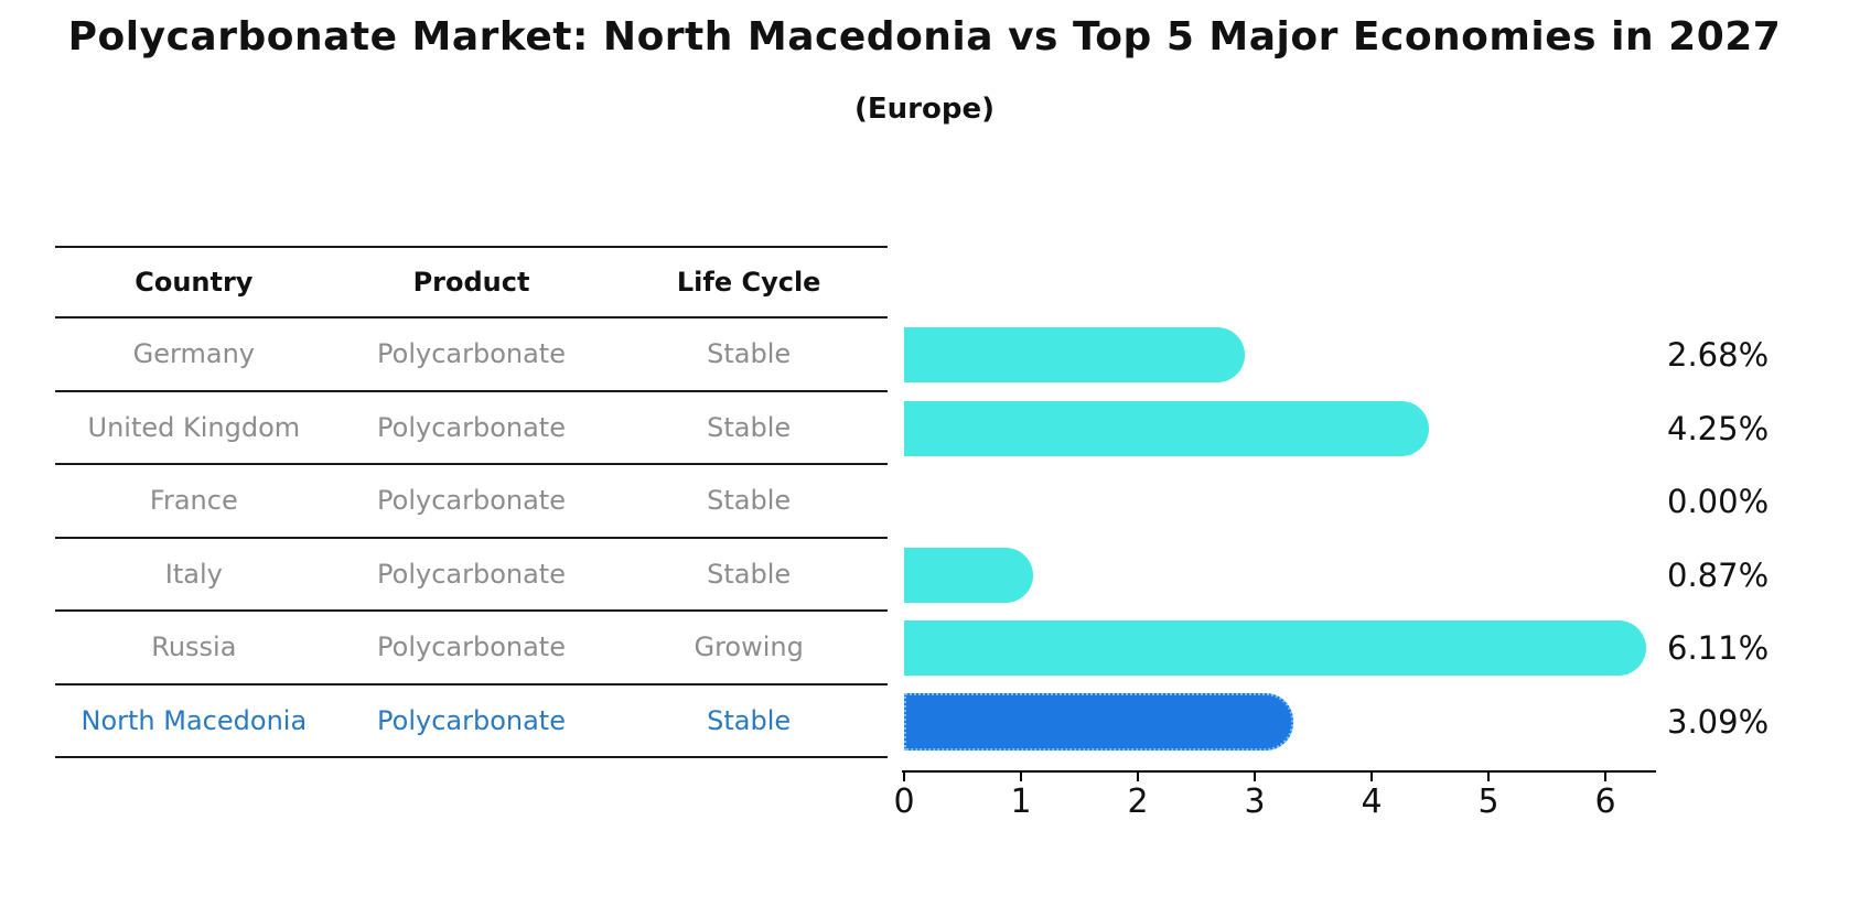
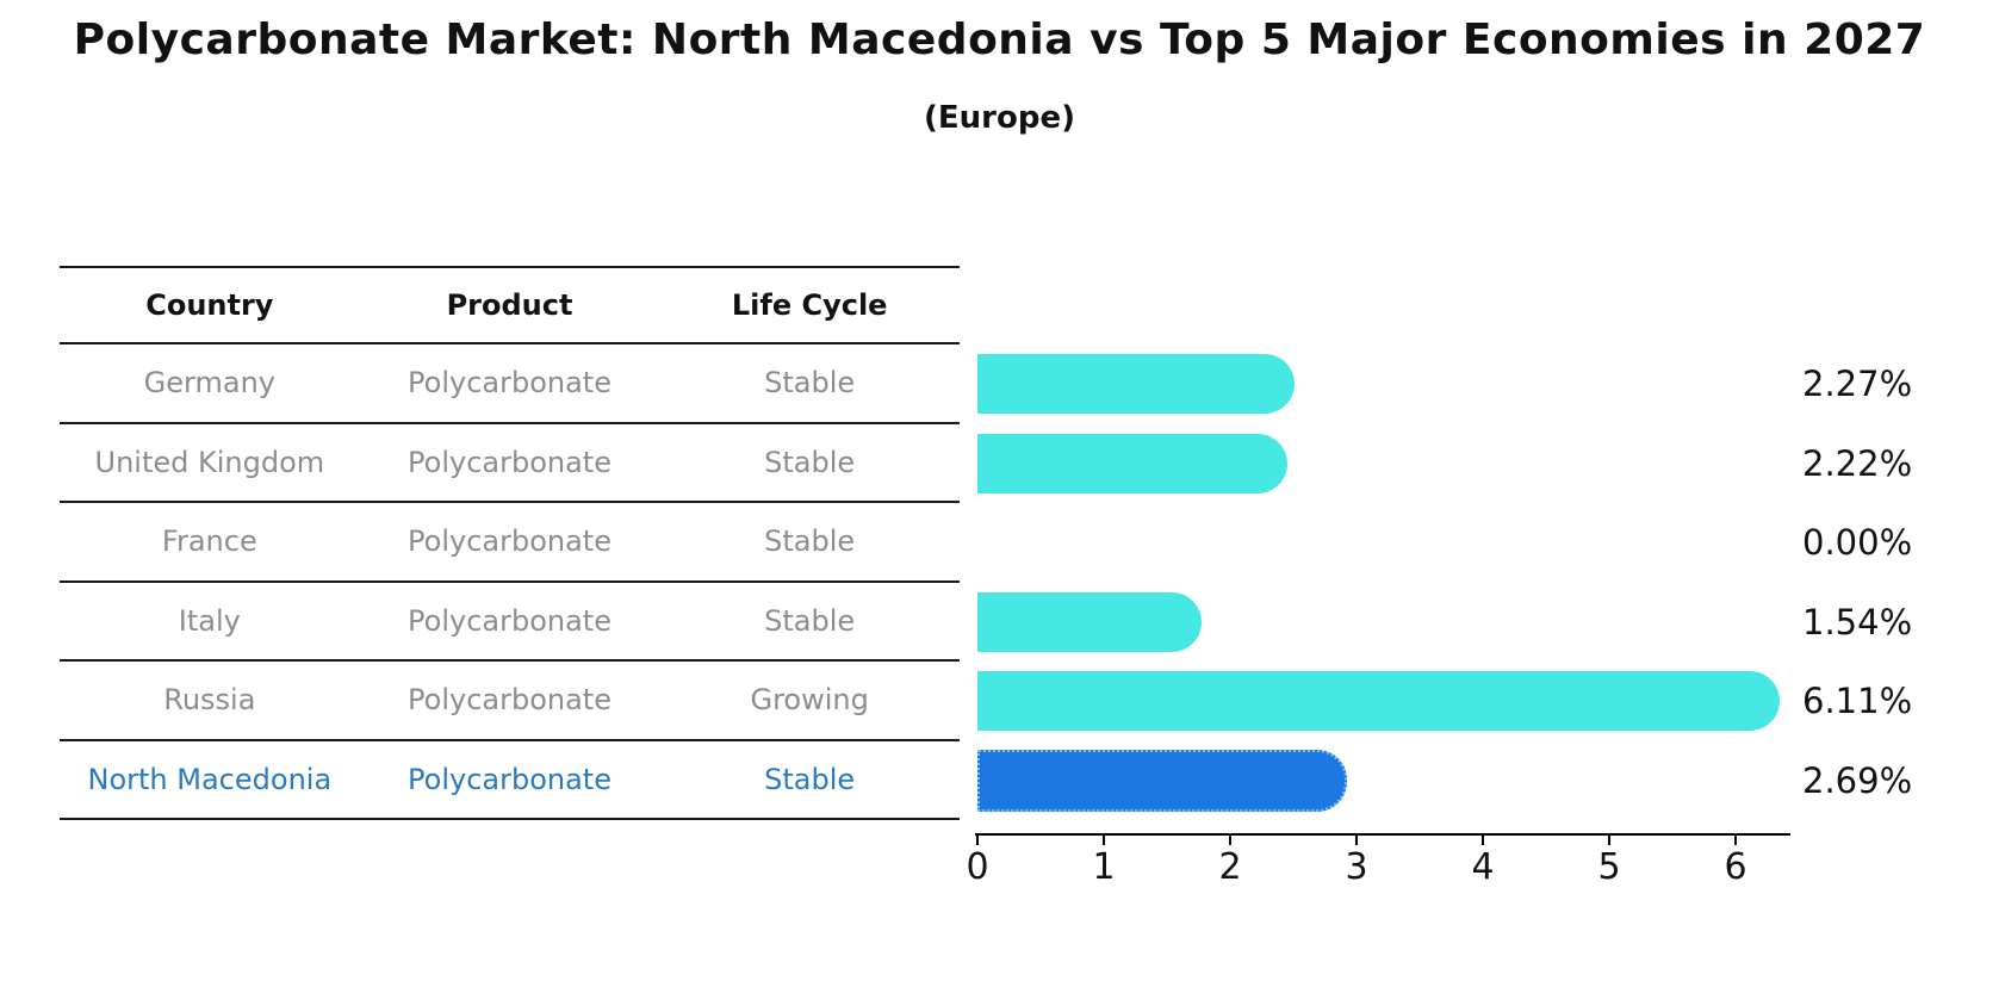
Germany: 2.68% -> 2.27%
United Kingdom: 4.25% -> 2.22%
Italy: 0.87% -> 1.54%
North Macedonia: 3.09% -> 2.69%
